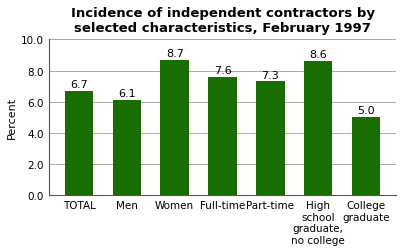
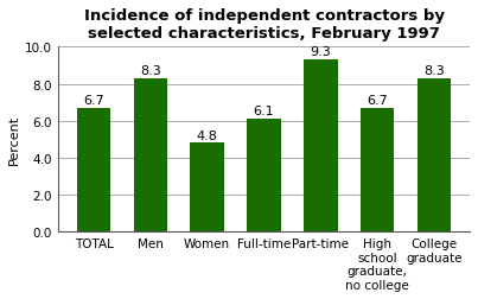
Men: 6.1 -> 8.3
Women: 8.7 -> 4.8
Full-time: 7.6 -> 6.1
Part-time: 7.3 -> 9.3
High school graduate, no college: 8.6 -> 6.7
College graduate: 5.0 -> 8.3
